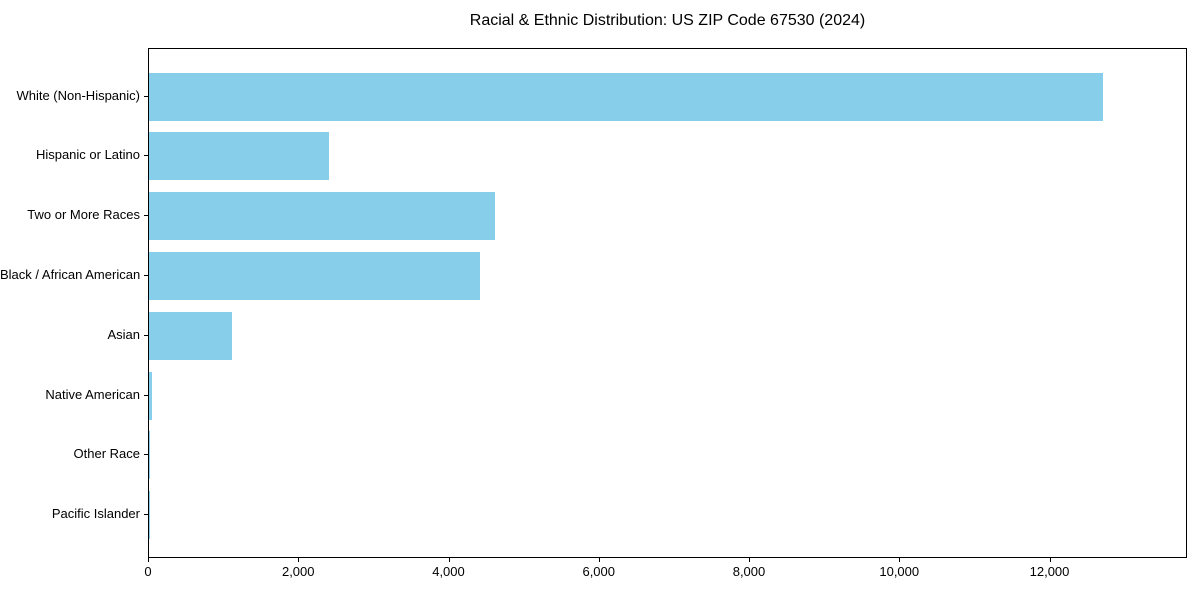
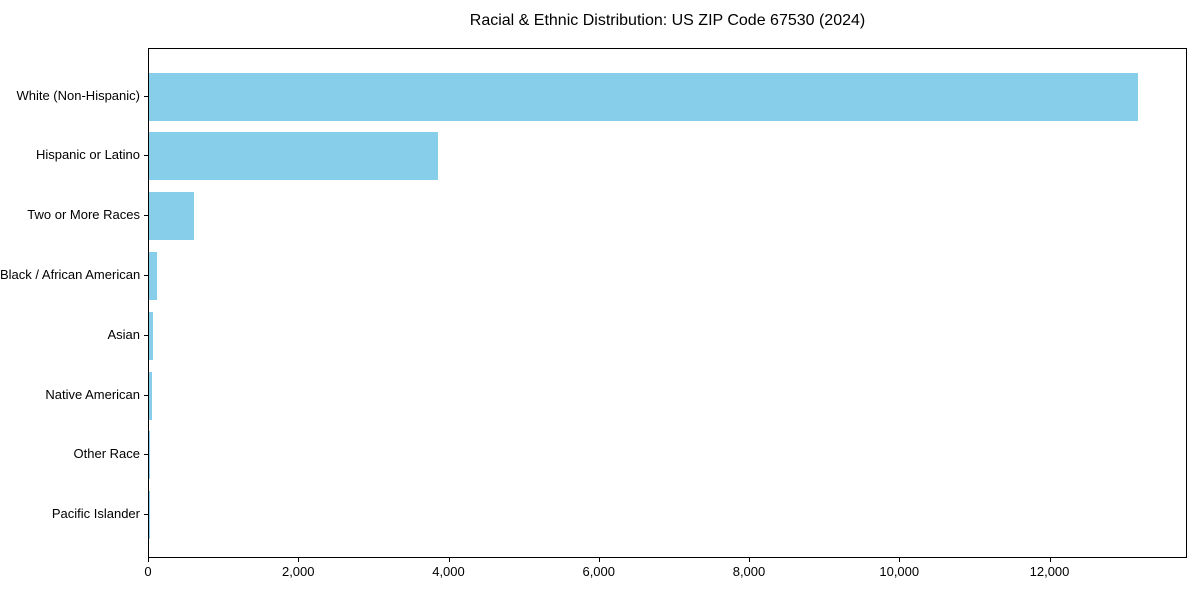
White (Non-Hispanic): 12700 -> 13200
Hispanic or Latino: 2400 -> 3800
Two or More Races: 4600 -> 600
Black / African American: 4400 -> 100
Asian: 1100 -> 100
